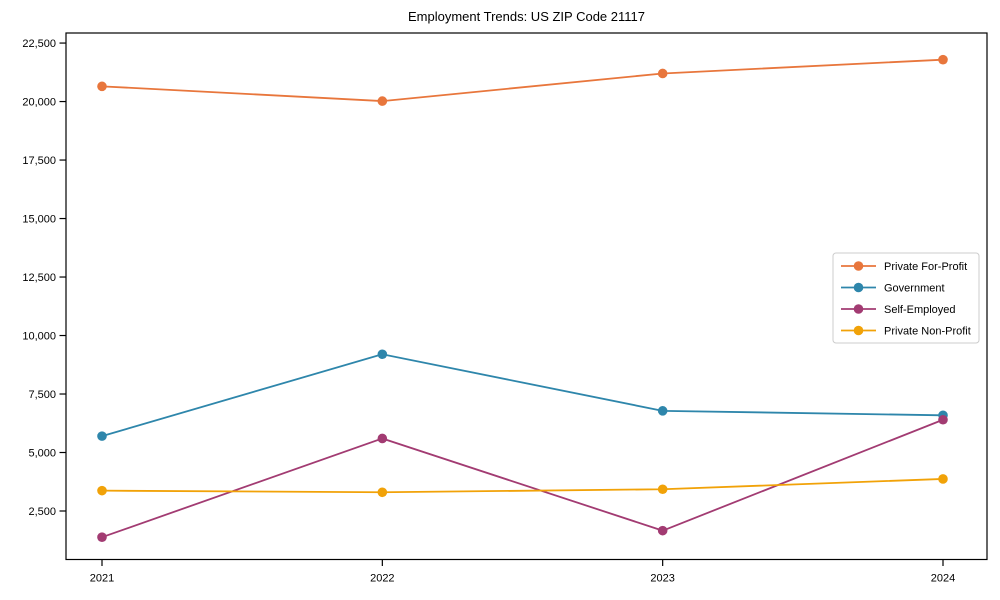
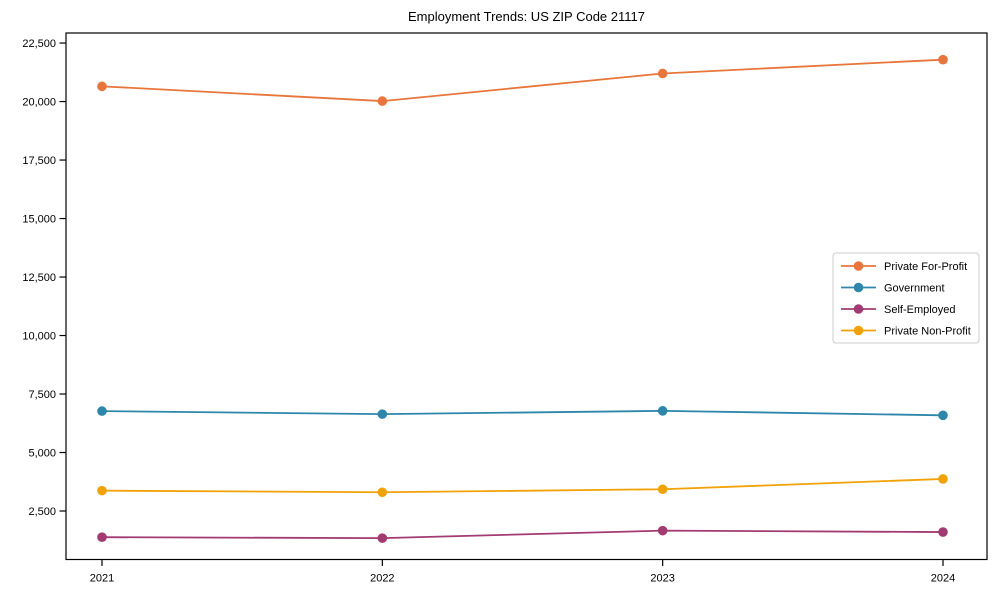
Government/2021: 5700 -> 6800
Government/2022: 9200 -> 6600
Self-Employed/2022: 5600 -> 1300
Self-Employed/2024: 6400 -> 1600
